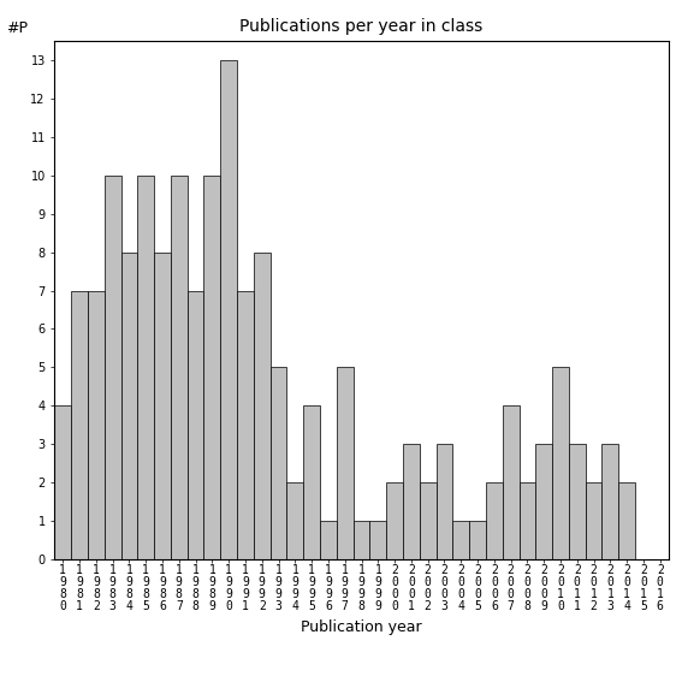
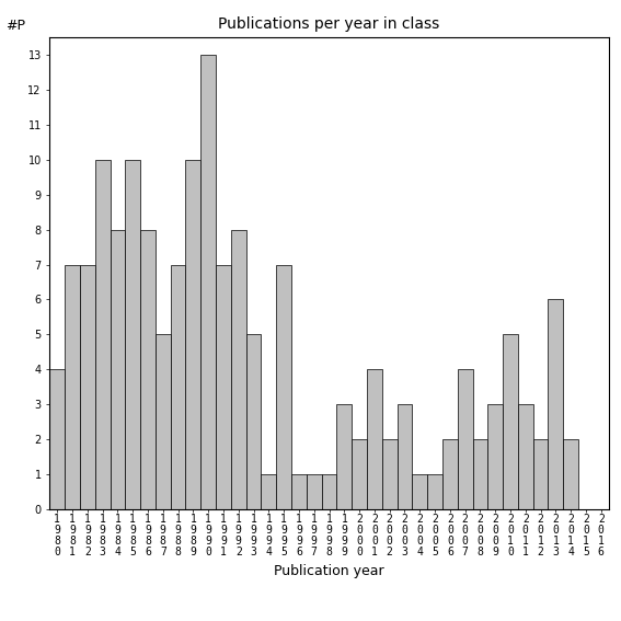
1 9 8 7: 10 -> 5
1 9 9 4: 2 -> 1
1 9 9 5: 4 -> 7
1 9 9 7: 5 -> 1
1 9 9 9: 1 -> 3
2 0 0 1: 3 -> 4
2 0 1 3: 3 -> 6
